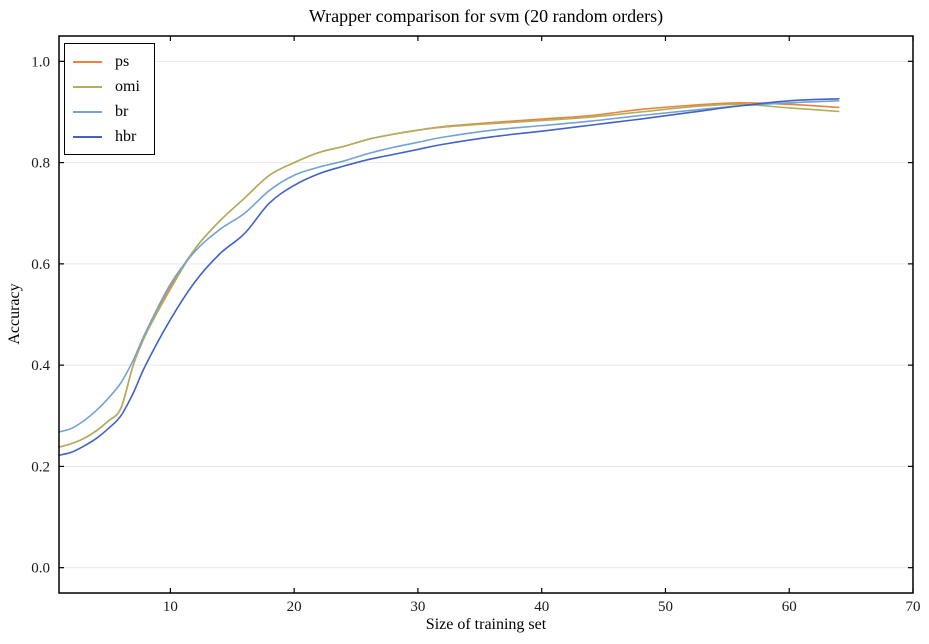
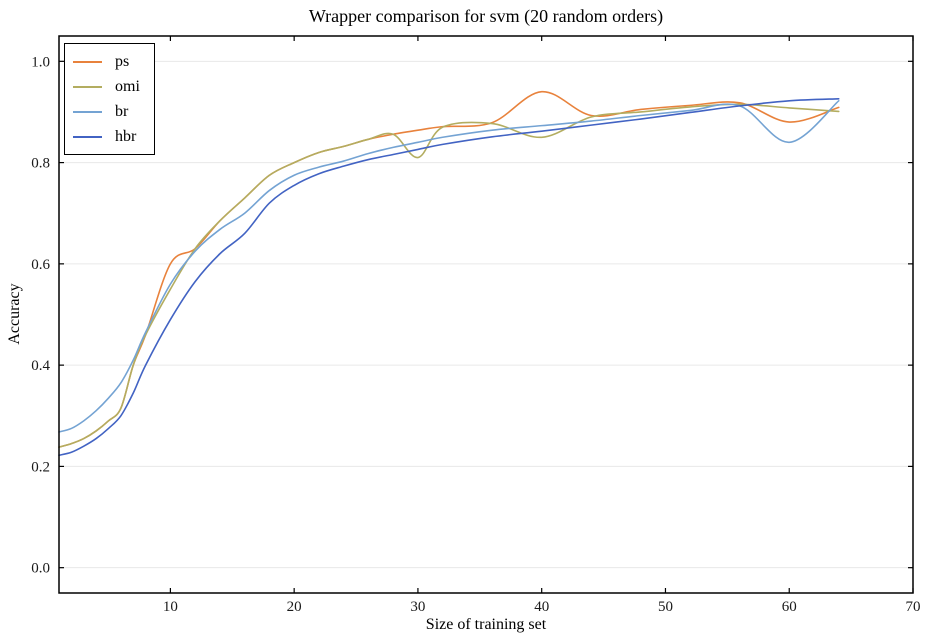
ps/10: 0.56 -> 0.60
omi/30: 0.86 -> 0.81
ps/40: 0.89 -> 0.94
omi/40: 0.88 -> 0.85
ps/60: 0.92 -> 0.88
br/60: 0.92 -> 0.84
